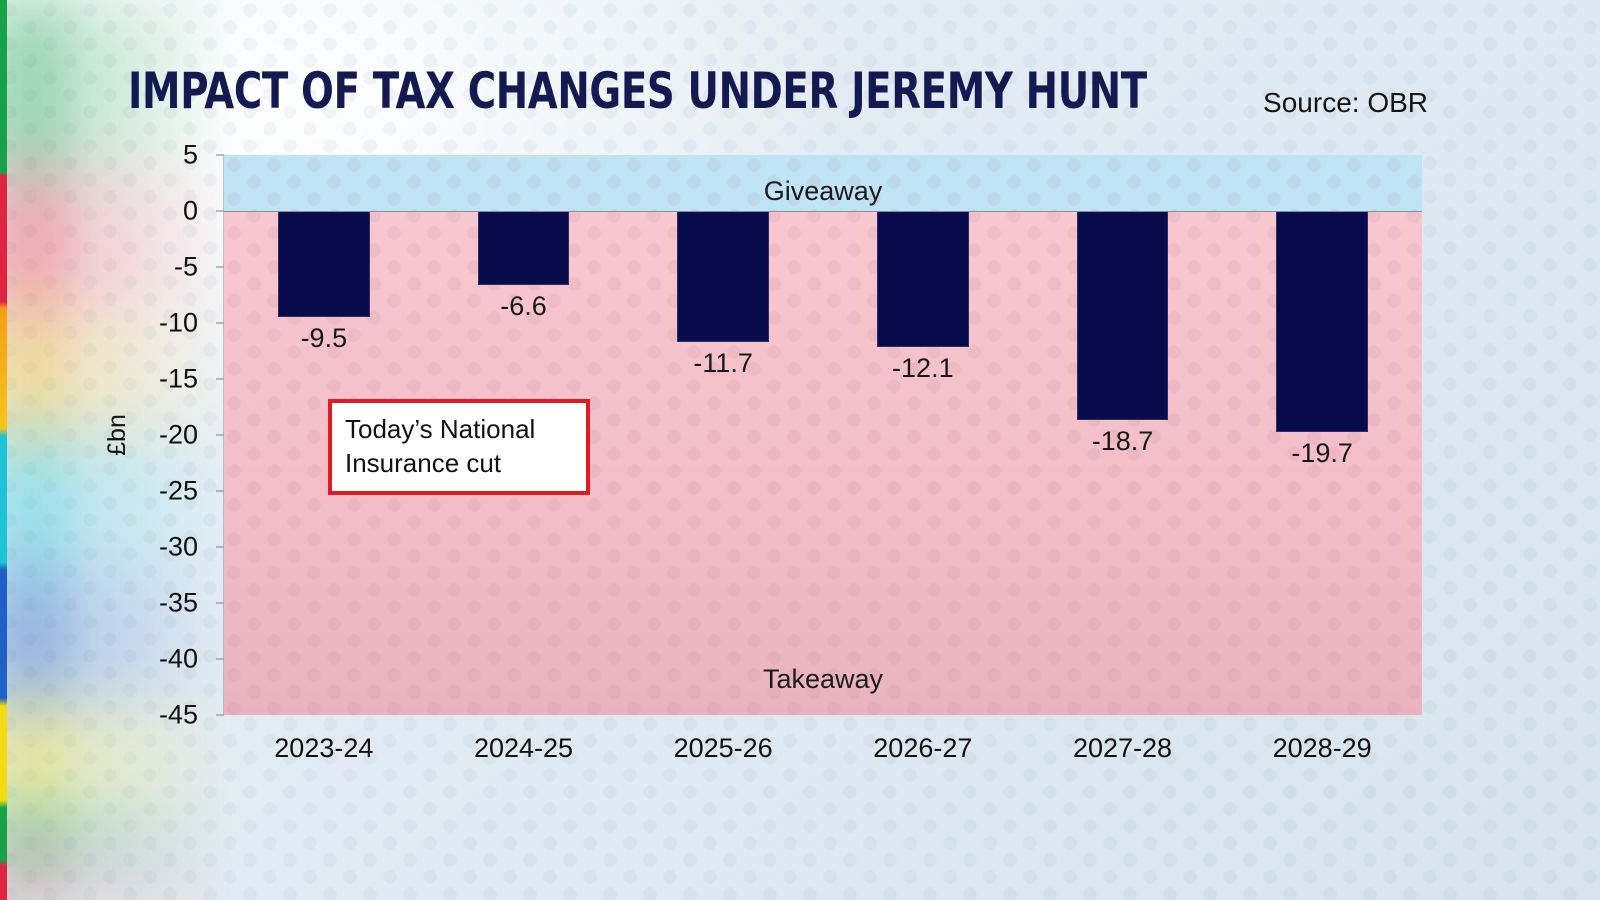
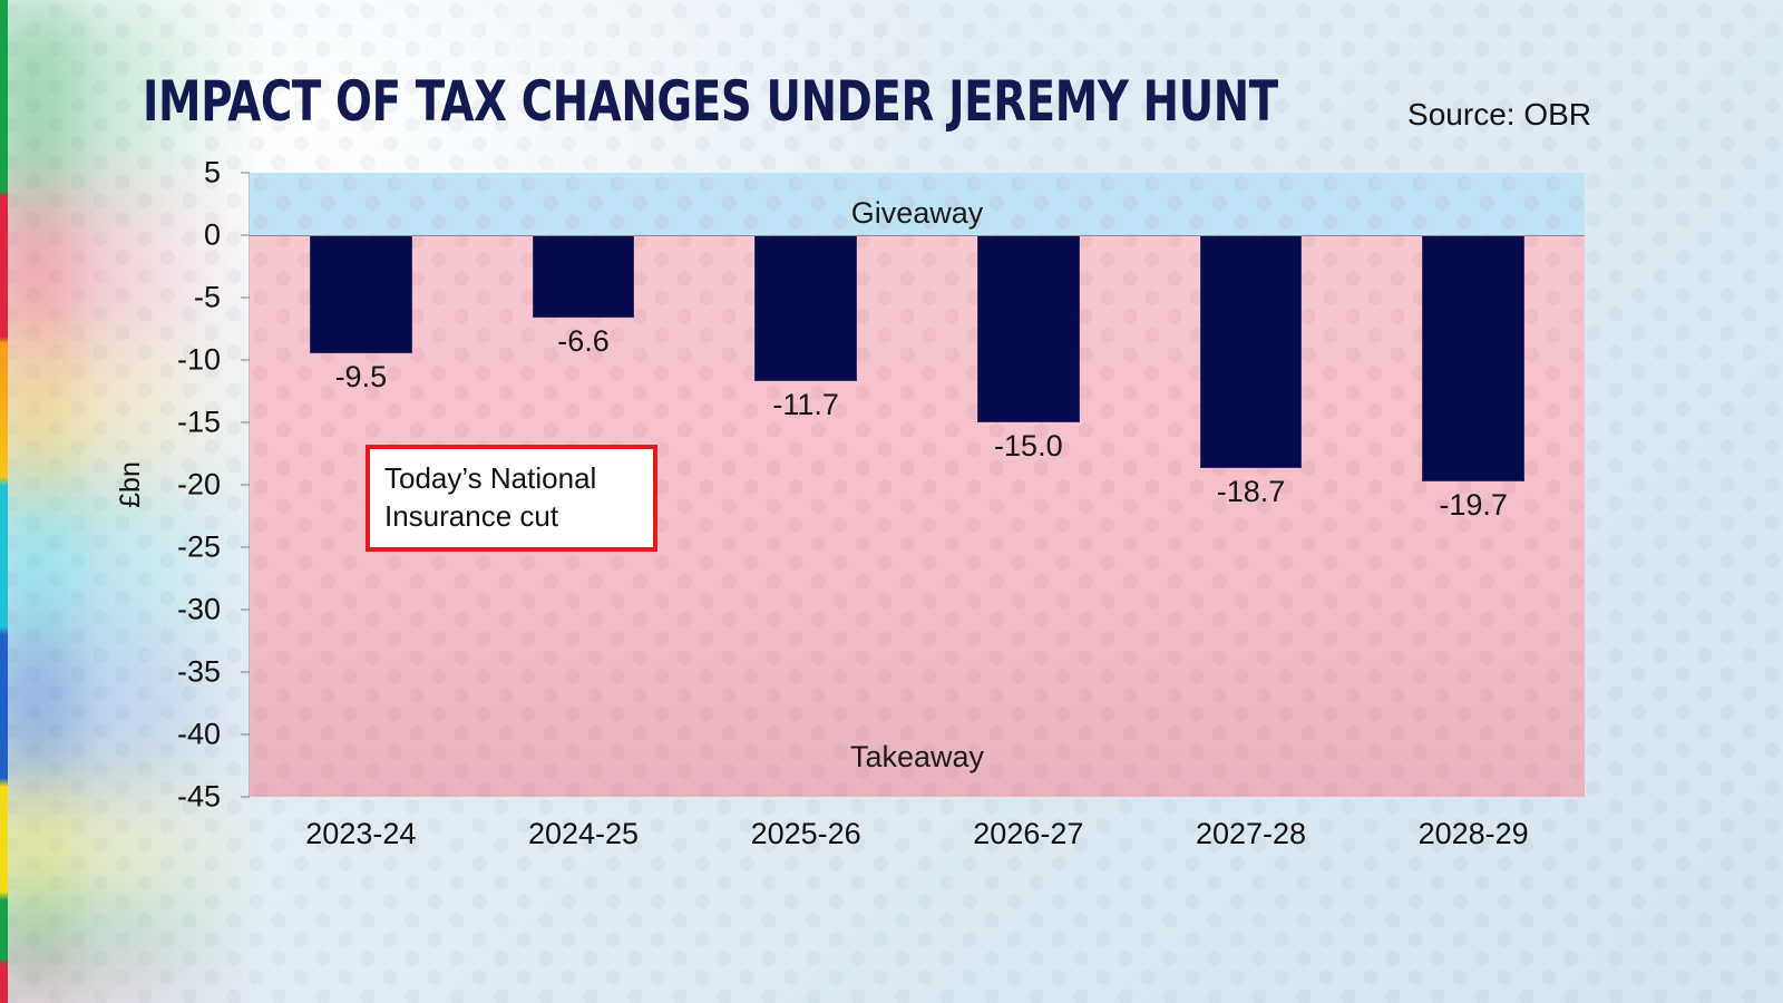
2026-27: -12.1 -> -15.0
